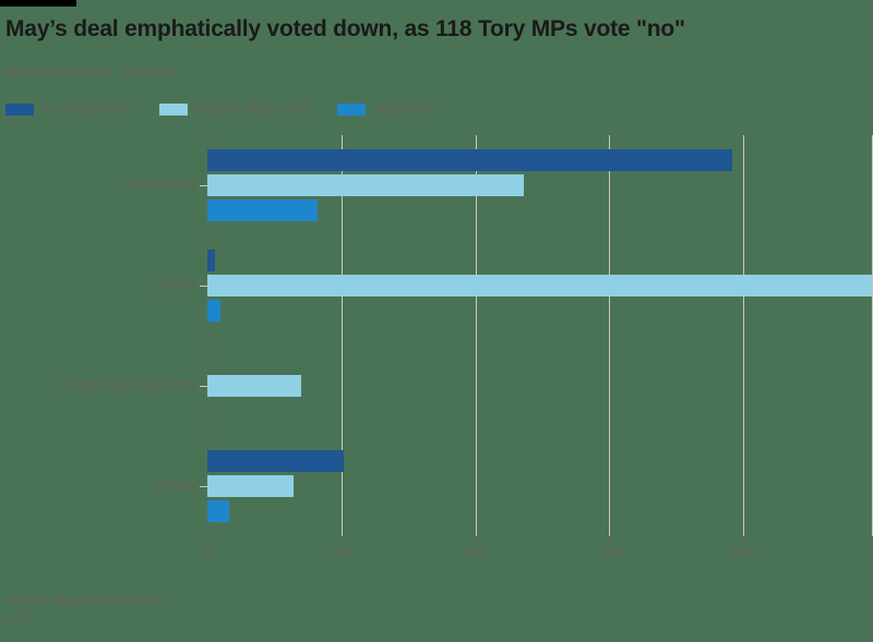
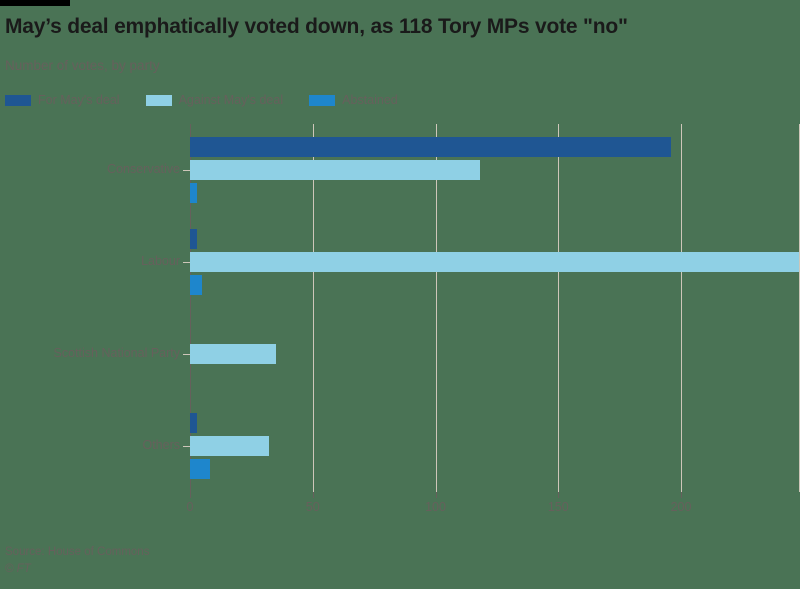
Abstained/Conservative: 41 -> 3
For May's deal/Others: 51 -> 3
